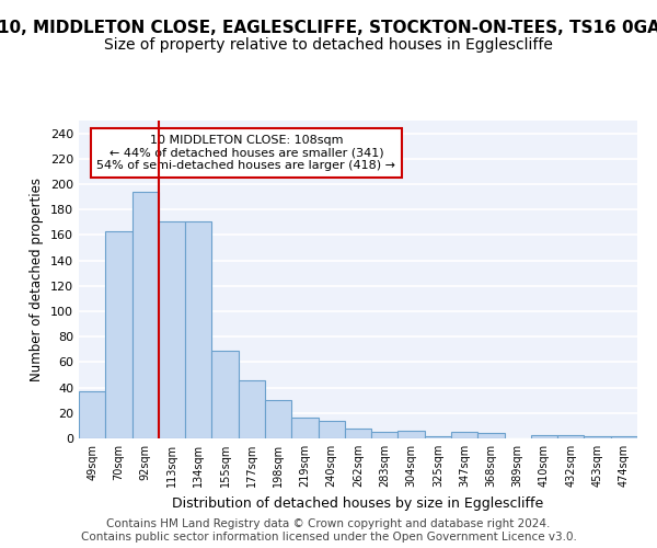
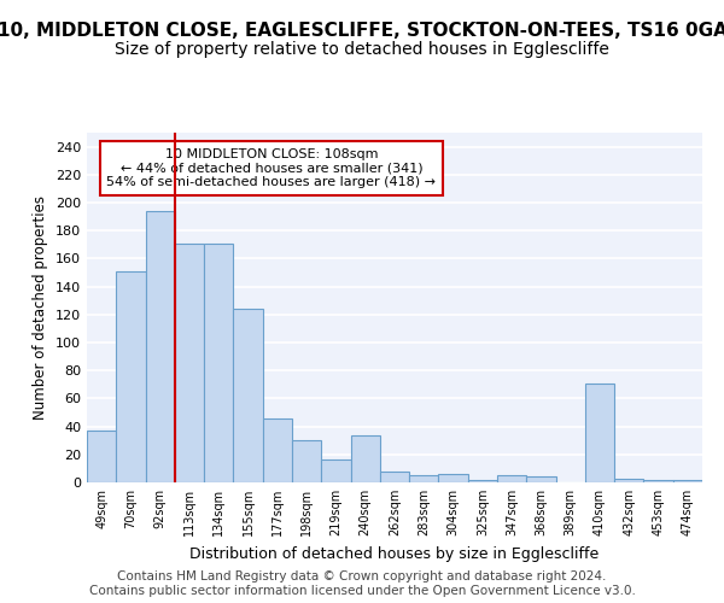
70sqm: 163 -> 151
155sqm: 69 -> 124
240sqm: 14 -> 34
410sqm: 3 -> 71
